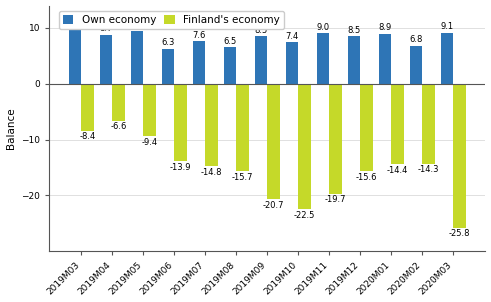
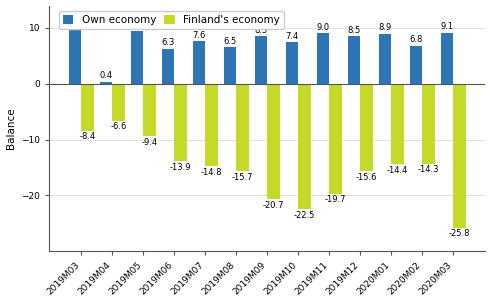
Own economy/2019M04: 8.7 -> 0.4
